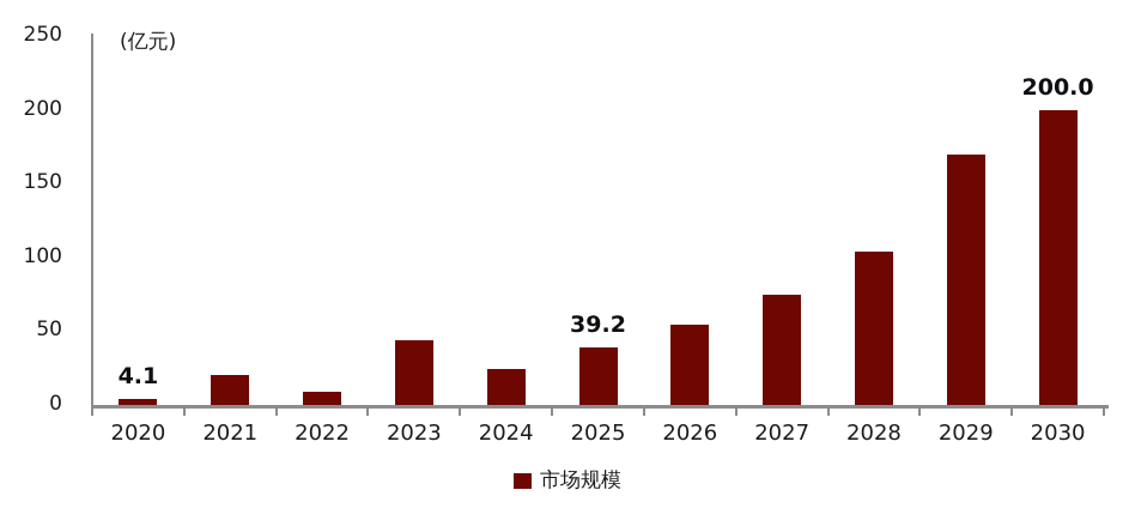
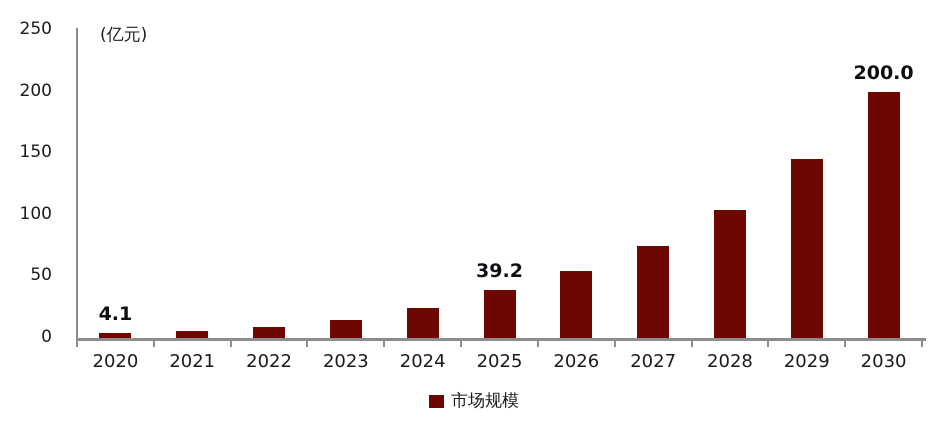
2021: 20 -> 6
2023: 44 -> 15
2029: 170 -> 145
